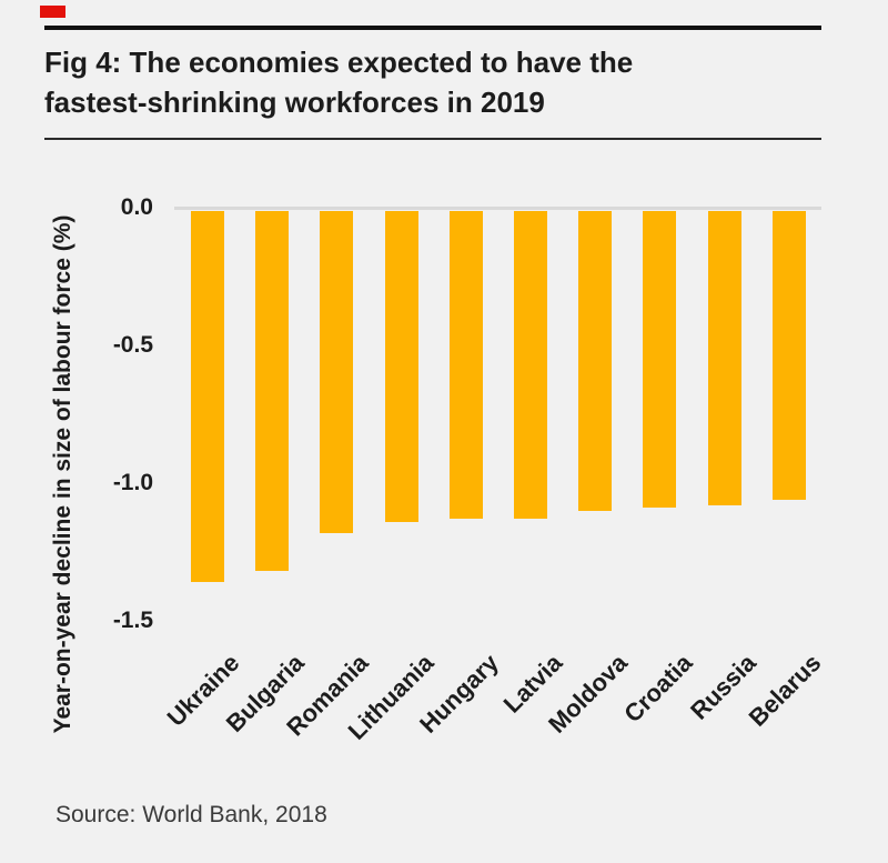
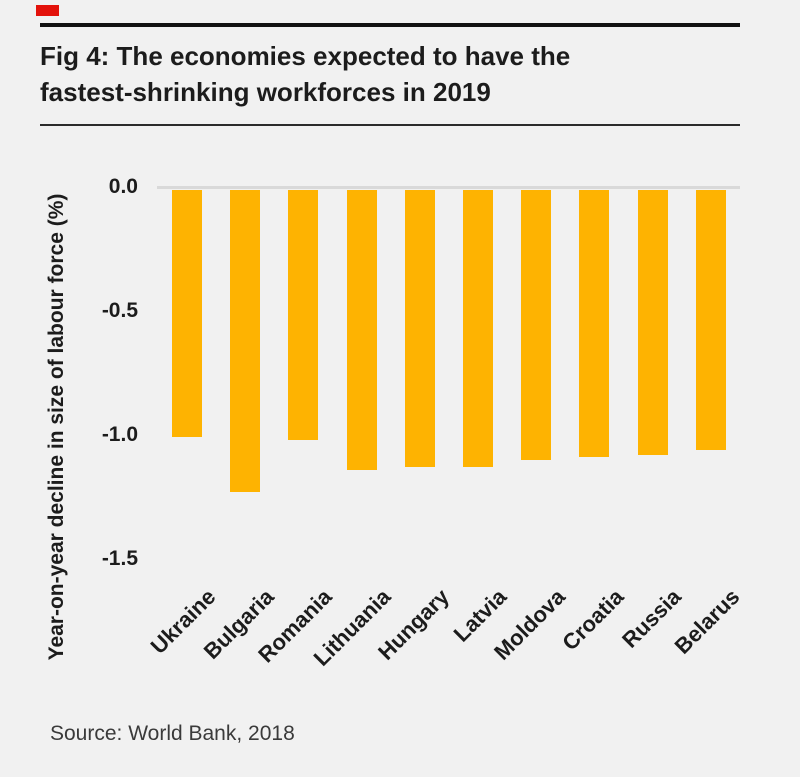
Ukraine: -1.36 -> -1.01
Bulgaria: -1.32 -> -1.23
Romania: -1.18 -> -1.02
